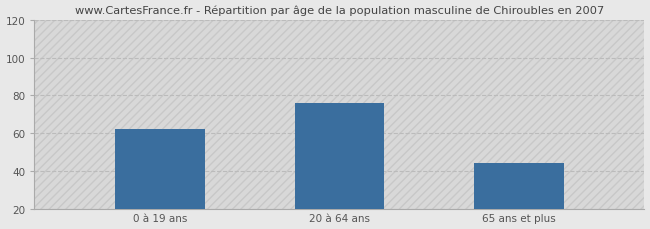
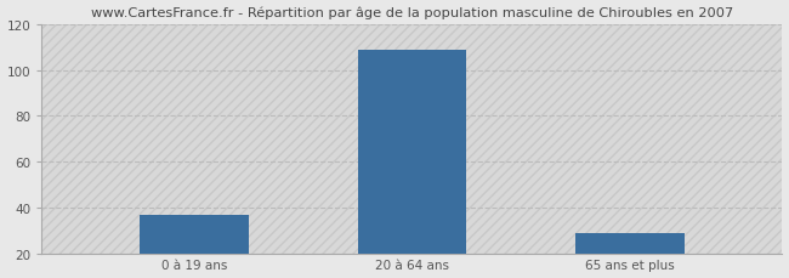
0 à 19 ans: 62 -> 37
20 à 64 ans: 76 -> 109
65 ans et plus: 44 -> 29
